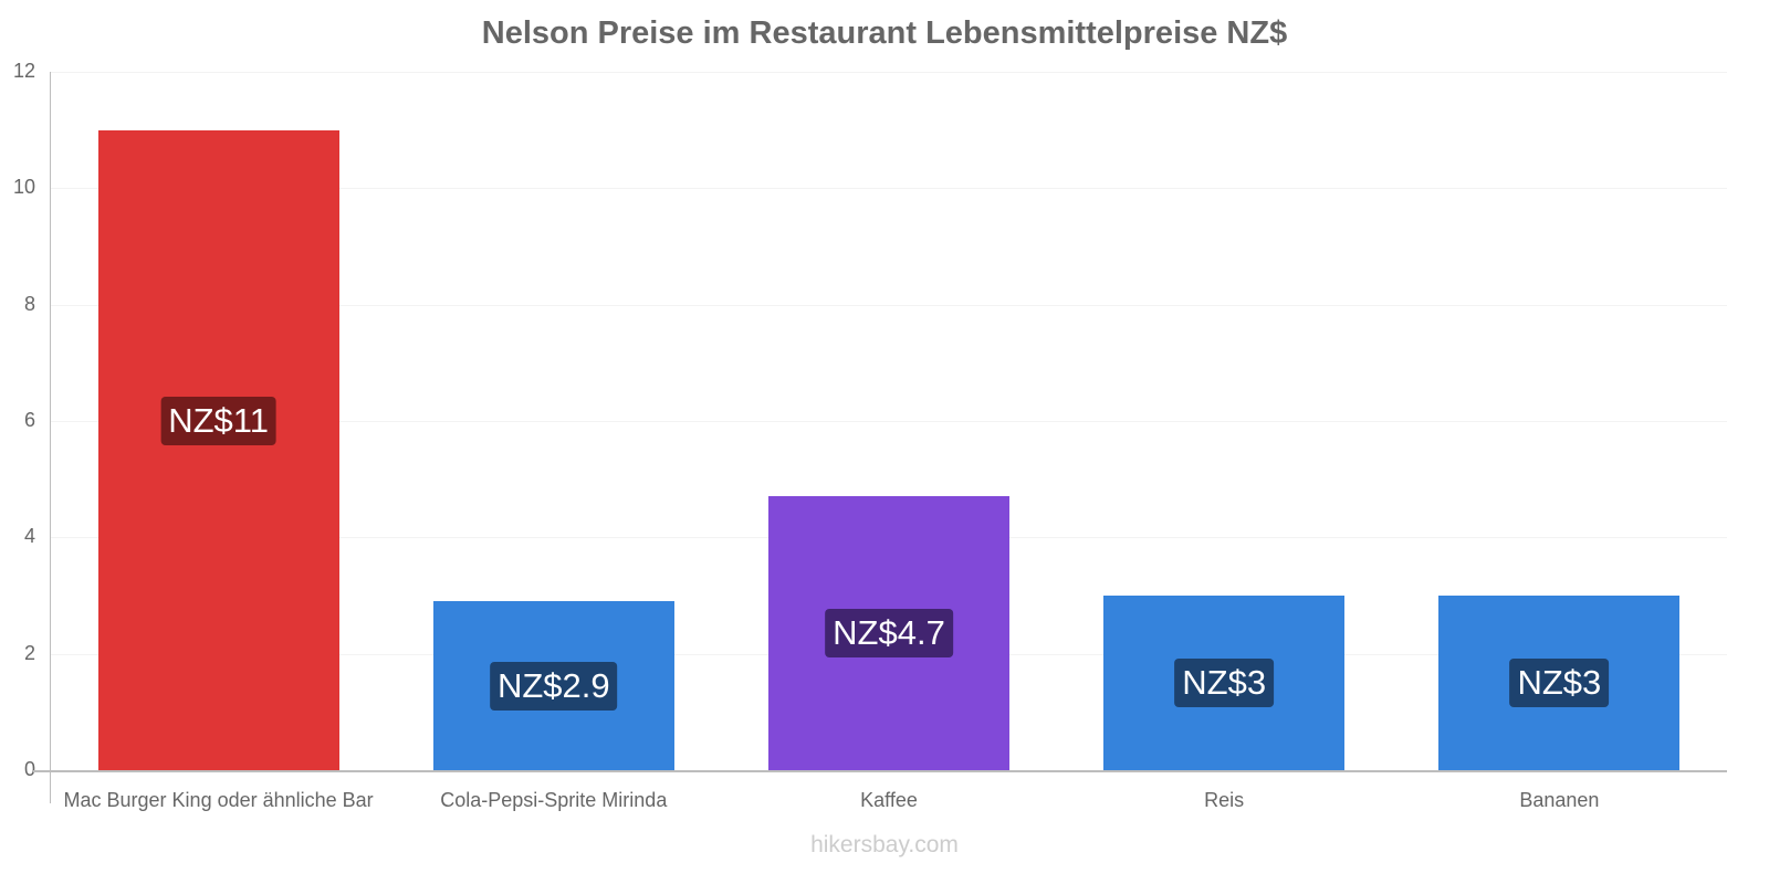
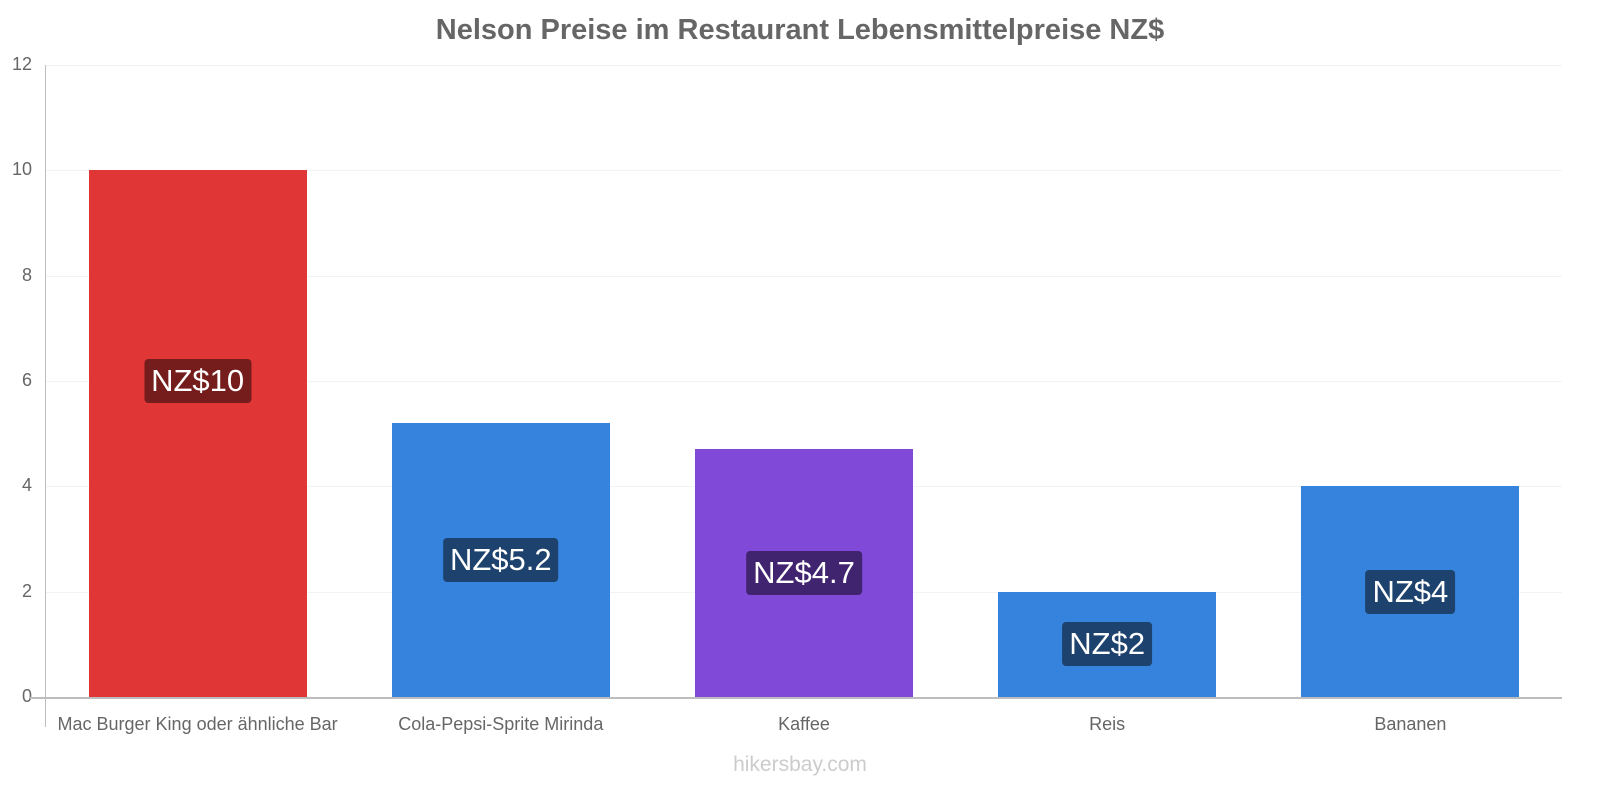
Mac Burger King oder ähnliche Bar: 11 -> 10
Cola-Pepsi-Sprite Mirinda: 2.9 -> 5.2
Reis: 3 -> 2
Bananen: 3 -> 4
